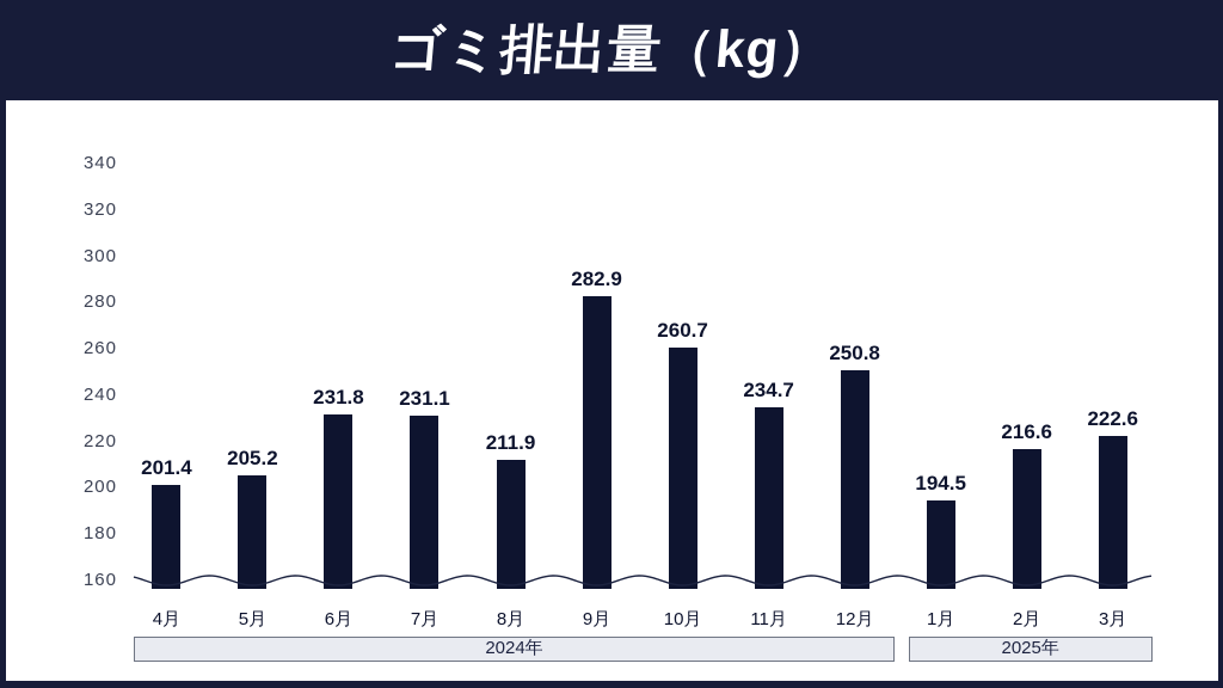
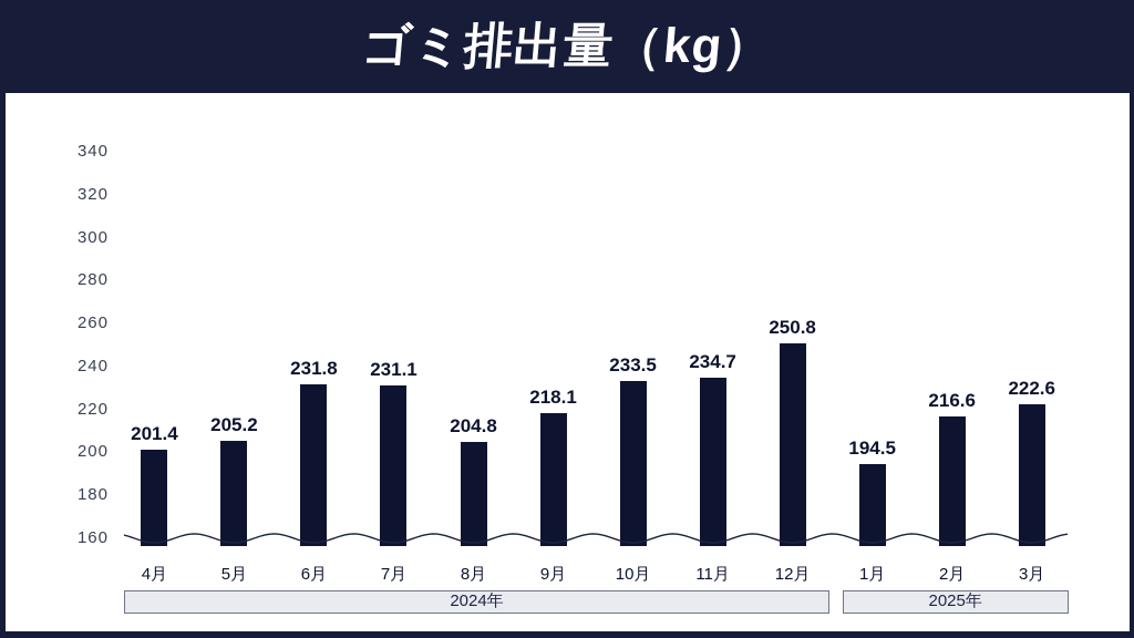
8月: 211.9 -> 204.8
9月: 282.9 -> 218.1
10月: 260.7 -> 233.5
